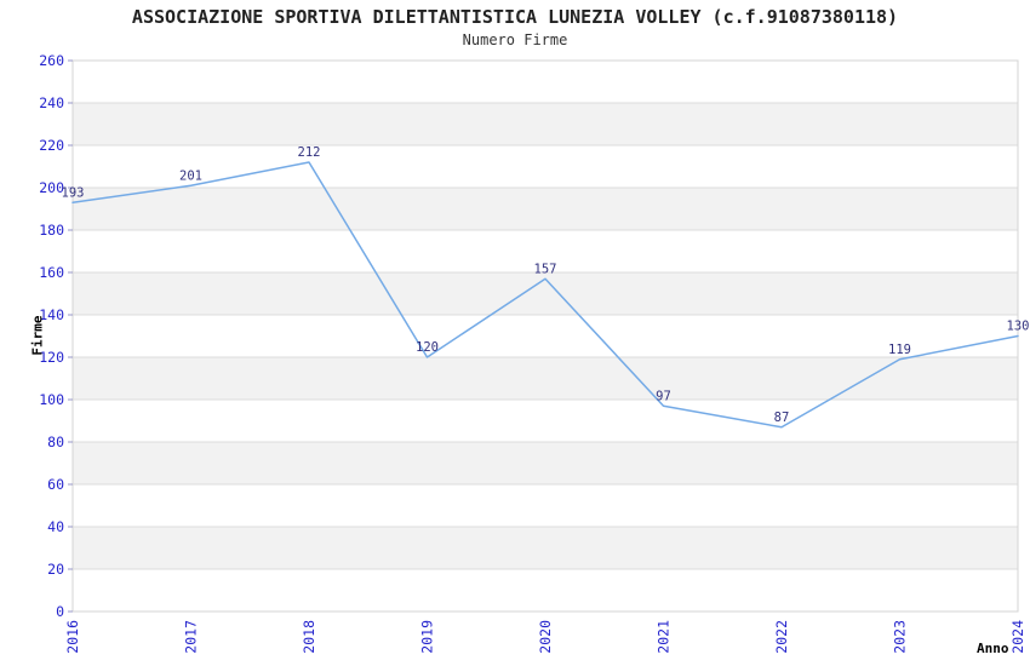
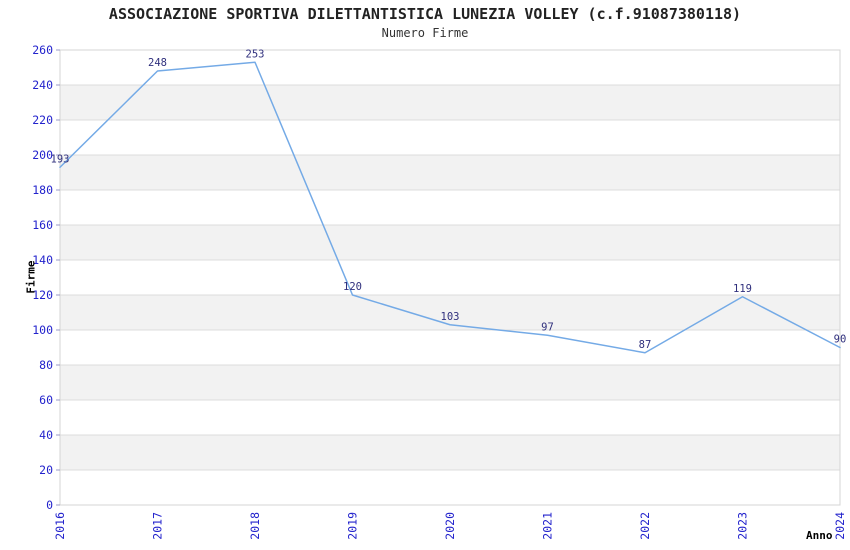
2017: 201 -> 248
2018: 212 -> 253
2020: 157 -> 103
2024: 130 -> 90
